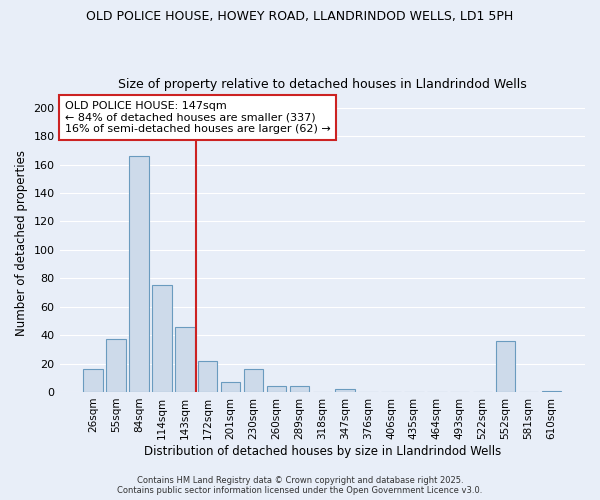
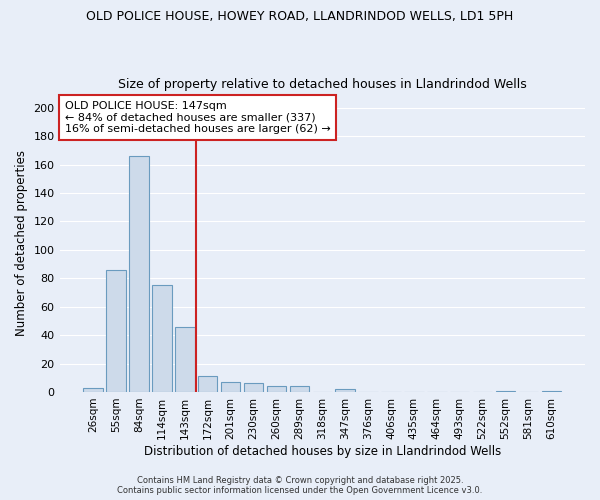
26sqm: 16 -> 3
55sqm: 37 -> 86
172sqm: 22 -> 11
230sqm: 16 -> 6
552sqm: 36 -> 1
